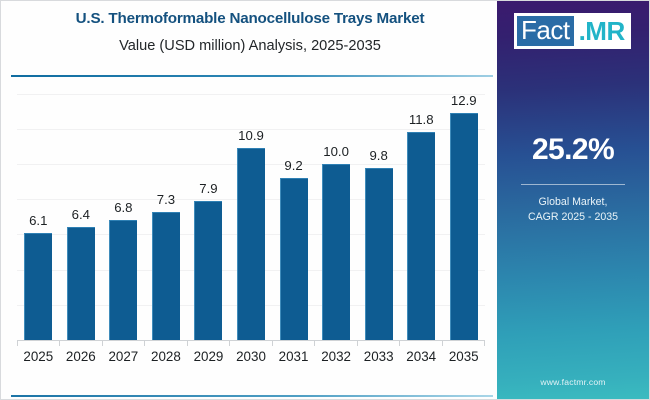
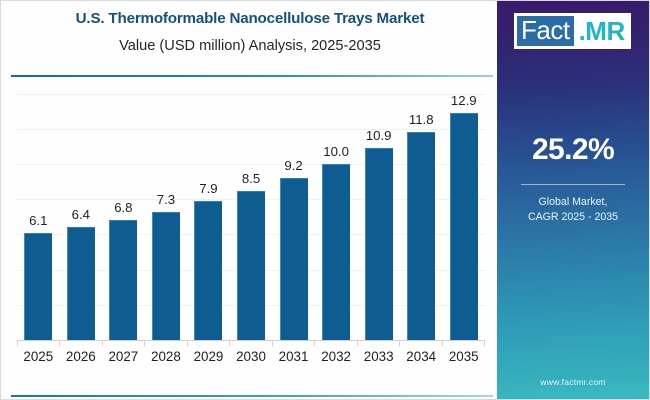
2030: 10.9 -> 8.5
2033: 9.8 -> 10.9
